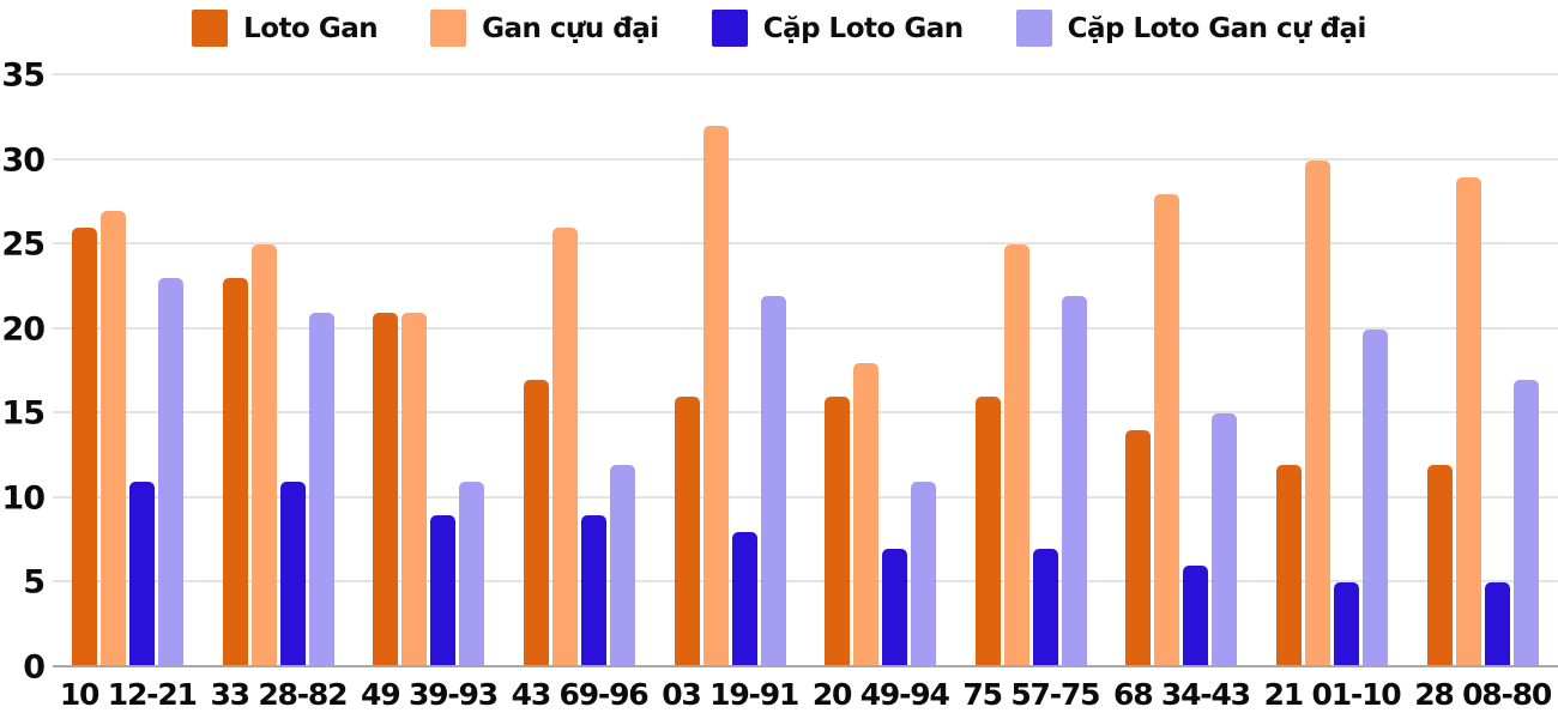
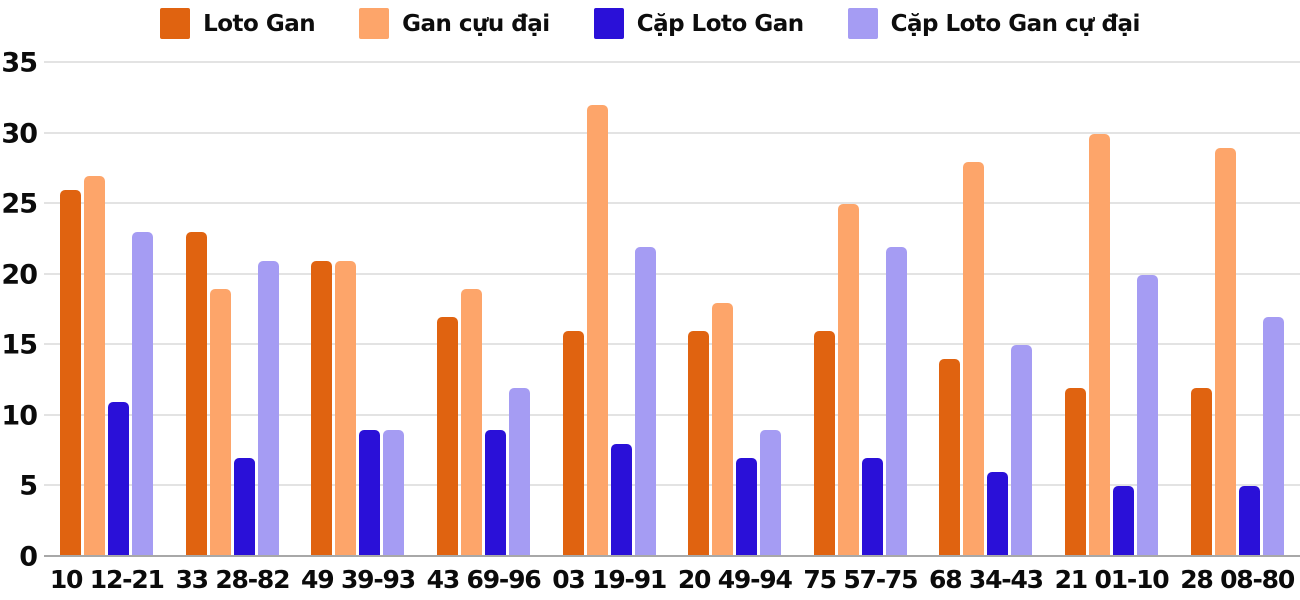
Gan cựu đại/33 28-82: 25 -> 19
Cặp Loto Gan/33 28-82: 11 -> 7
Cặp Loto Gan cự đại/49 39-93: 11 -> 9
Gan cựu đại/43 69-96: 26 -> 19
Cặp Loto Gan cự đại/20 49-94: 11 -> 9
